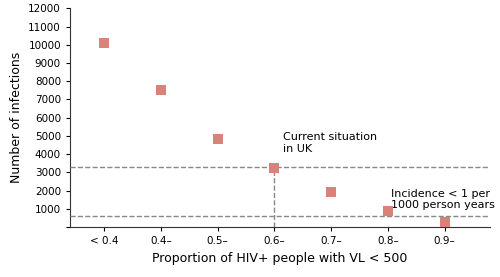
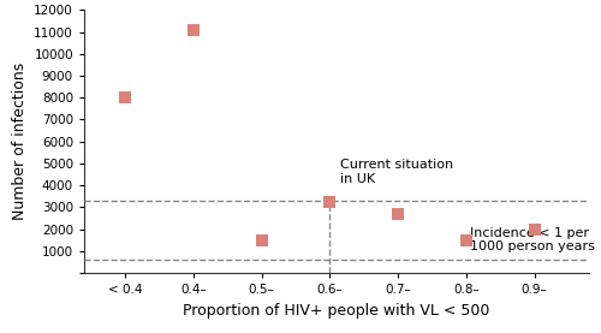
< 0.4: 10100 -> 8000
0.4–: 7500 -> 11100
0.5–: 4800 -> 1500
0.7–: 2000 -> 2700
0.8–: 900 -> 1500
0.9–: 300 -> 2000
